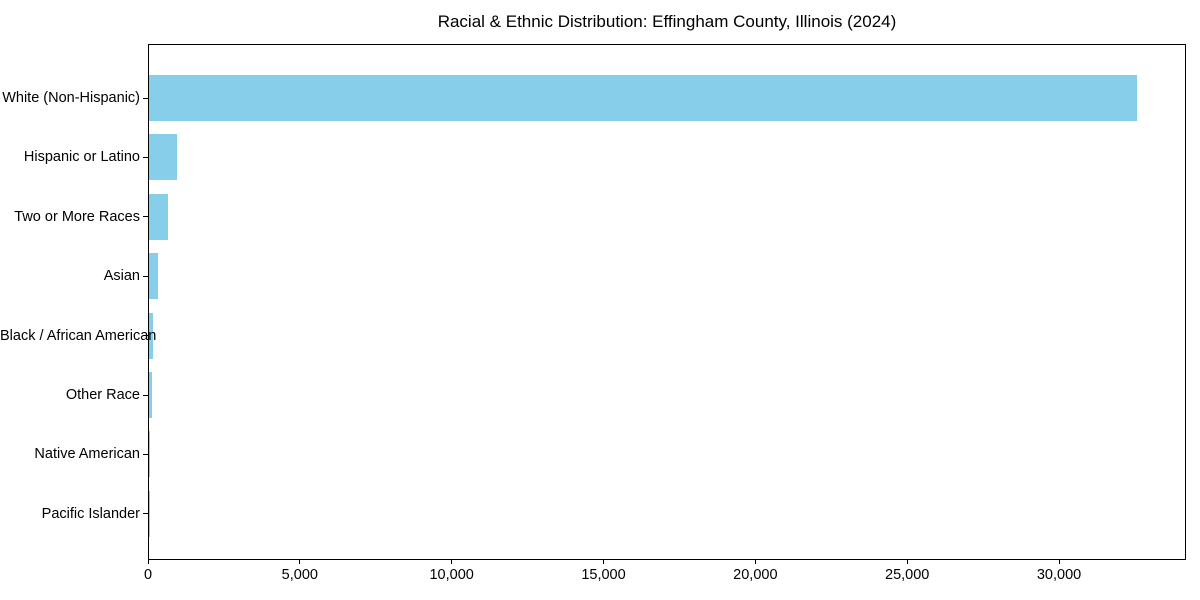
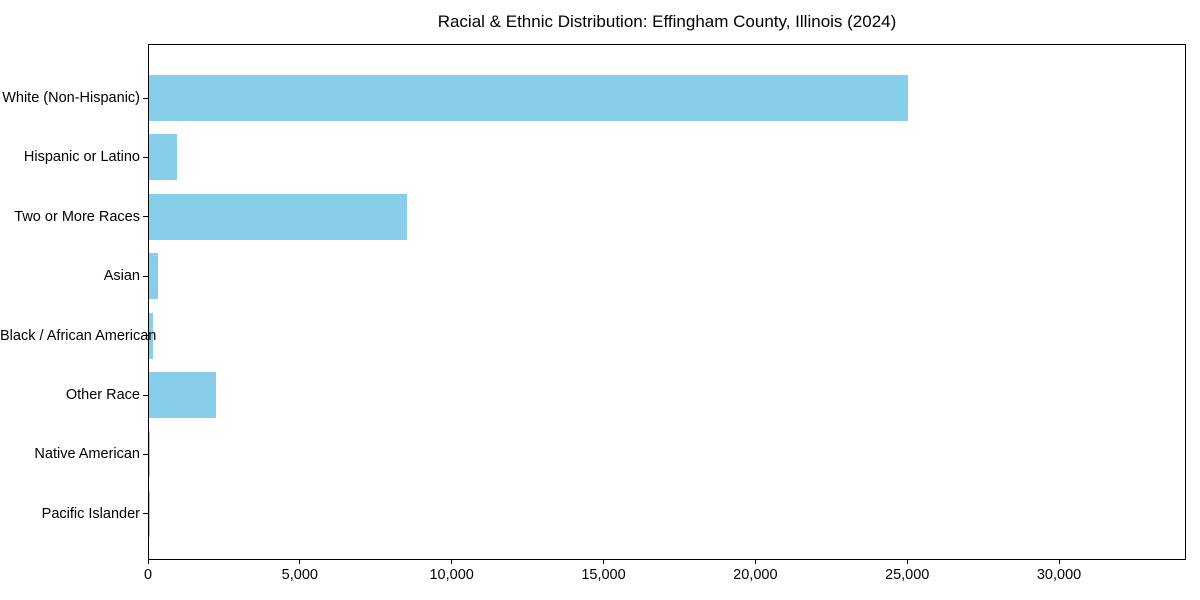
White (Non-Hispanic): 32600 -> 25000
Two or More Races: 600 -> 8500
Other Race: 100 -> 2200
